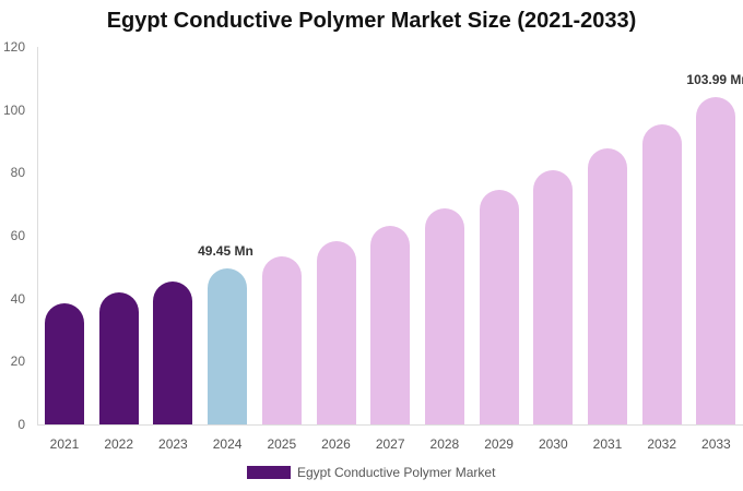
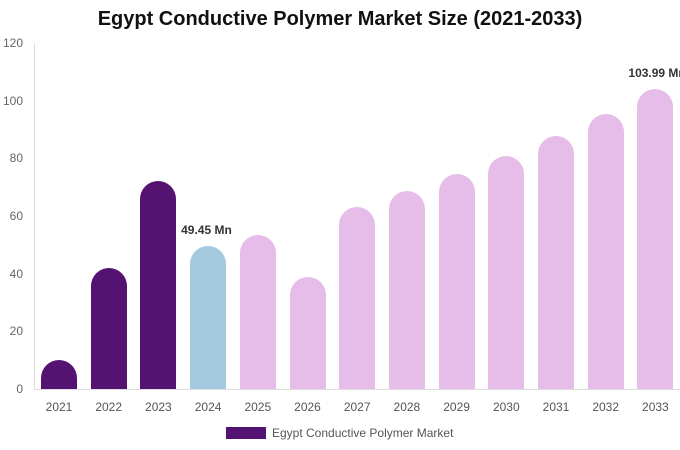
2021: 38 -> 10
2023: 45 -> 72
2026: 58 -> 39
